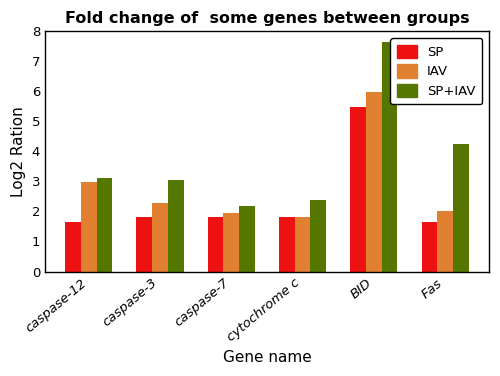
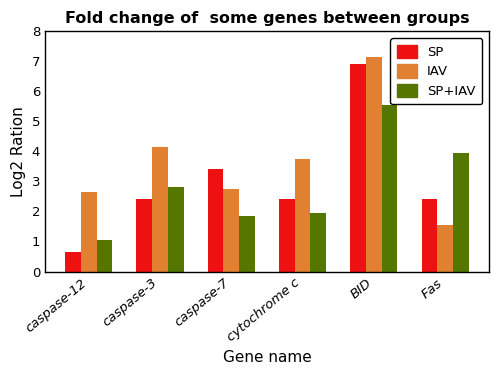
SP/caspase-12: 1.65 -> 0.65
IAV/caspase-12: 2.97 -> 2.65
SP+IAV/caspase-12: 3.12 -> 1.05
SP/caspase-3: 1.82 -> 2.40
IAV/caspase-3: 2.27 -> 4.15
SP+IAV/caspase-3: 3.05 -> 2.80
SP/caspase-7: 1.80 -> 3.40
IAV/caspase-7: 1.95 -> 2.75
SP+IAV/caspase-7: 2.18 -> 1.85
SP/cytochrome c: 1.82 -> 2.40
IAV/cytochrome c: 1.82 -> 3.75
SP+IAV/cytochrome c: 2.38 -> 1.95
SP/BID: 5.48 -> 6.90
IAV/BID: 5.97 -> 7.15
SP+IAV/BID: 7.65 -> 5.55
SP/Fas: 1.65 -> 2.40
IAV/Fas: 2.02 -> 1.55
SP+IAV/Fas: 4.25 -> 3.95
